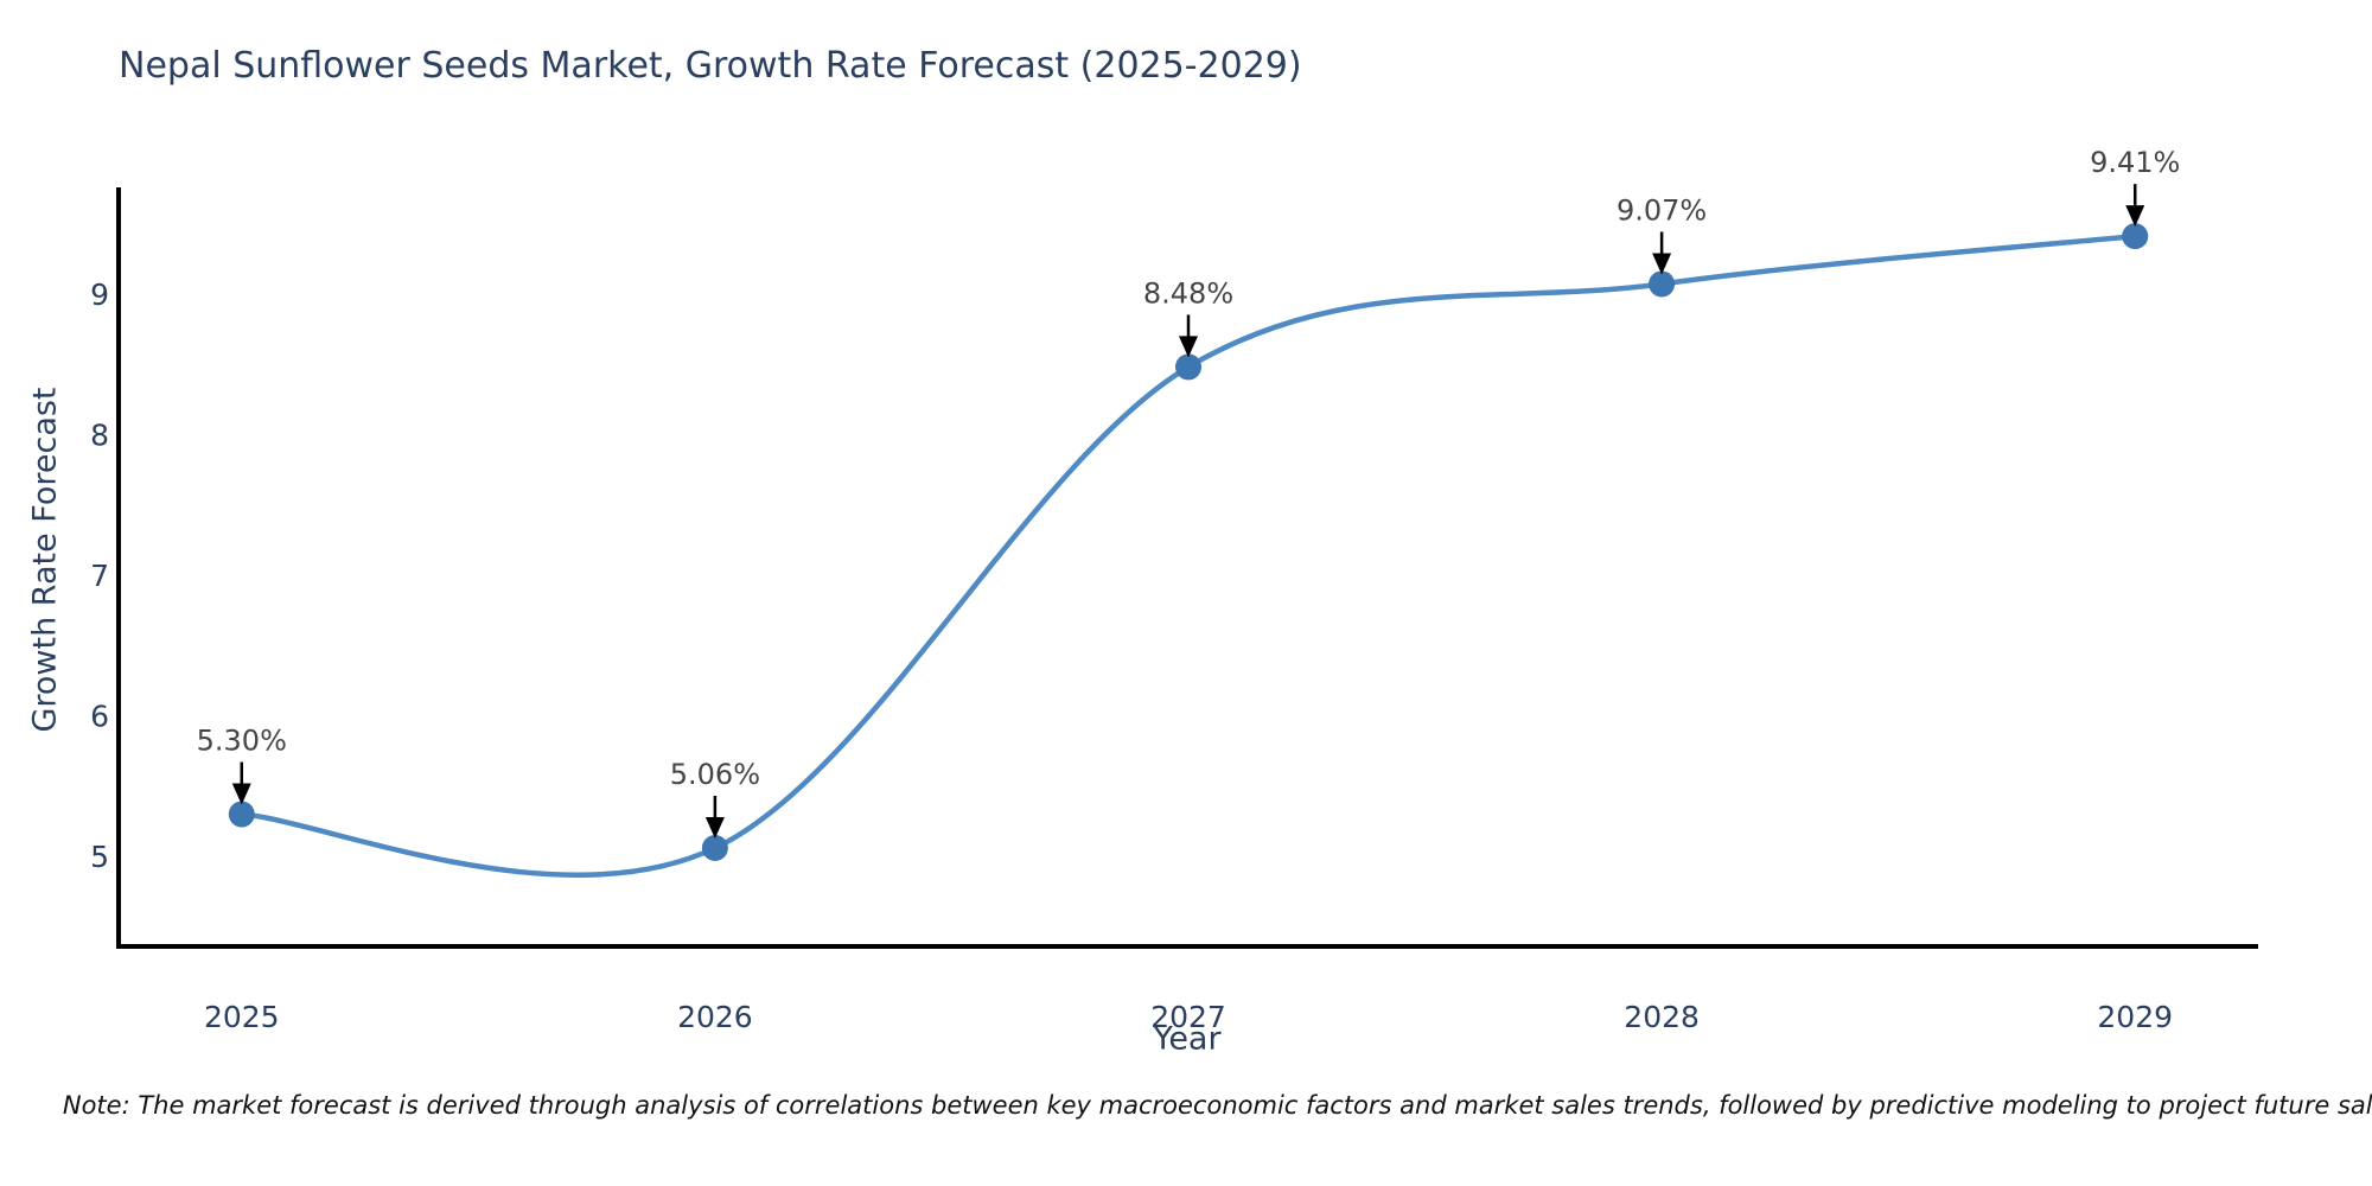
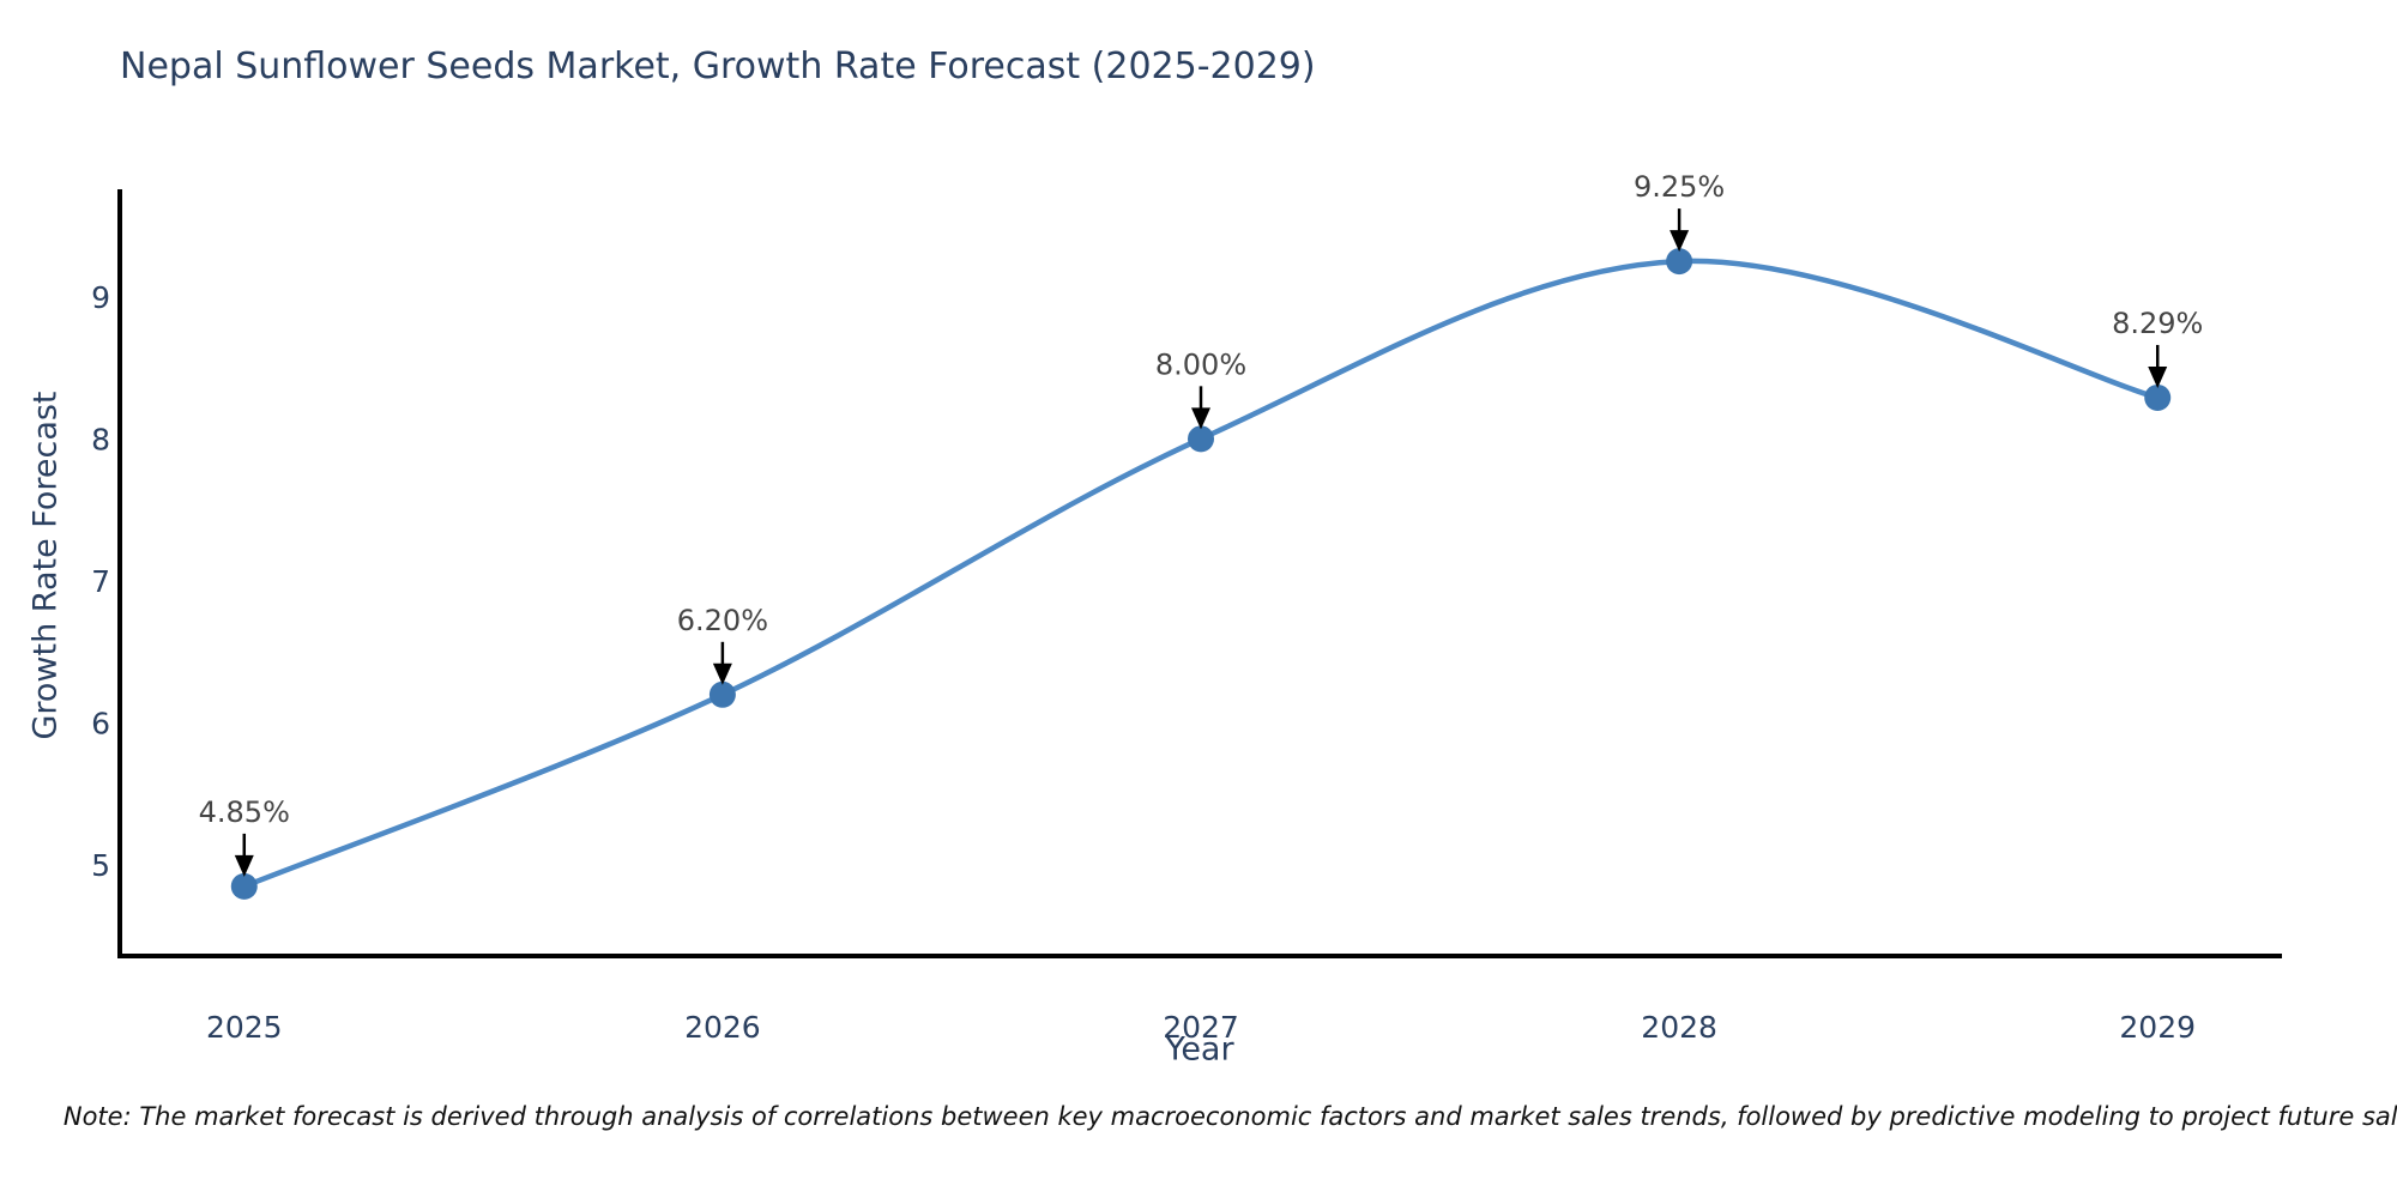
2025: 5.30% -> 4.85%
2026: 5.06% -> 6.20%
2027: 8.48% -> 8.00%
2028: 9.07% -> 9.25%
2029: 9.41% -> 8.29%
